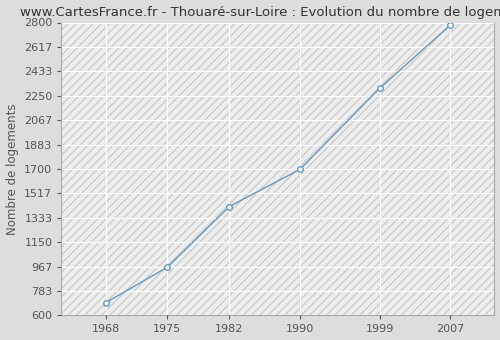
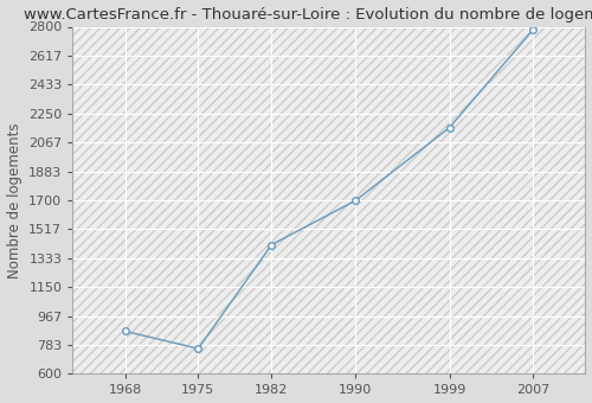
1968: 700 -> 870
1975: 960 -> 760
1999: 2300 -> 2160
